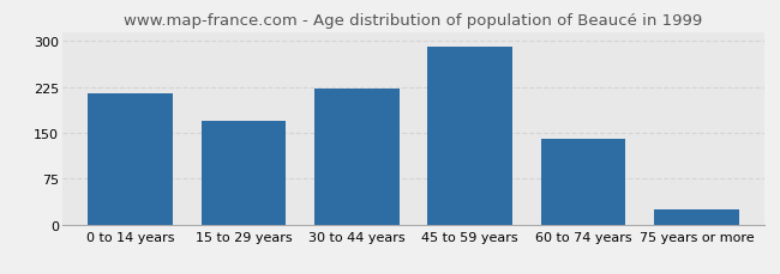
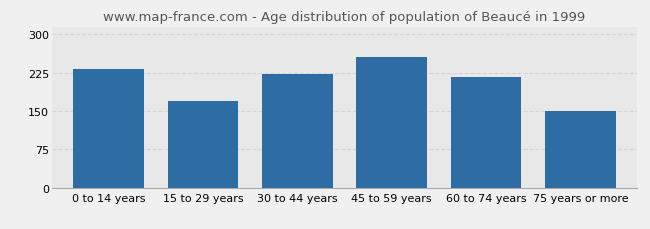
0 to 14 years: 215 -> 232
45 to 59 years: 290 -> 256
60 to 74 years: 140 -> 216
75 years or more: 25 -> 150
